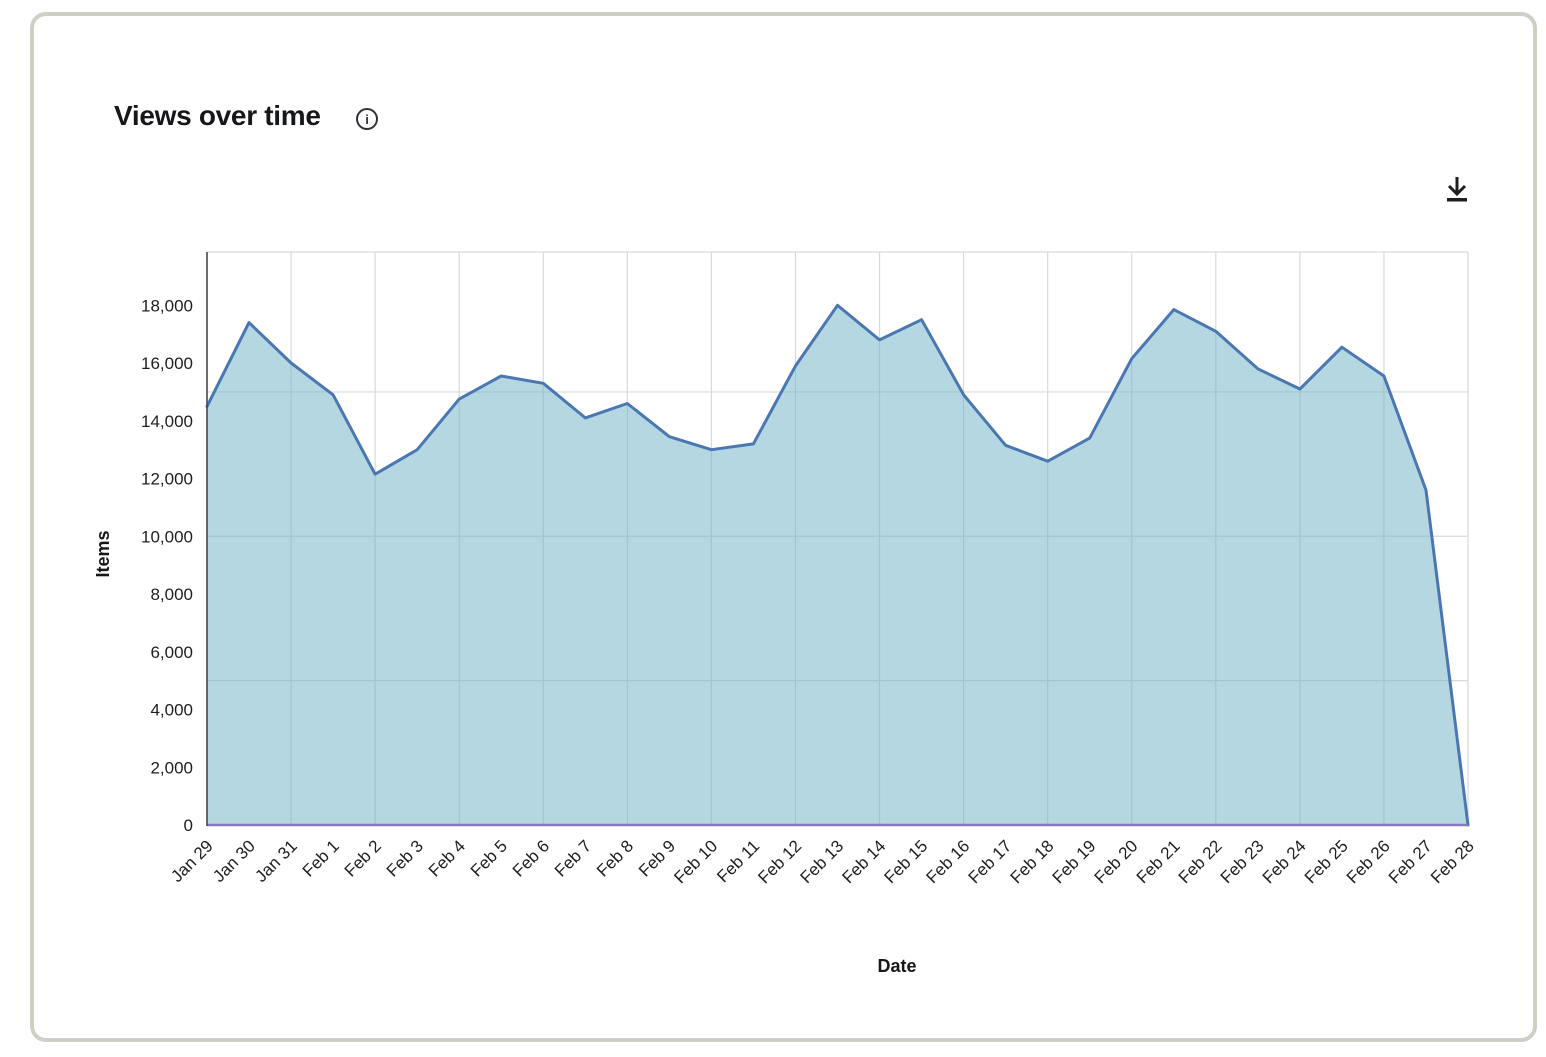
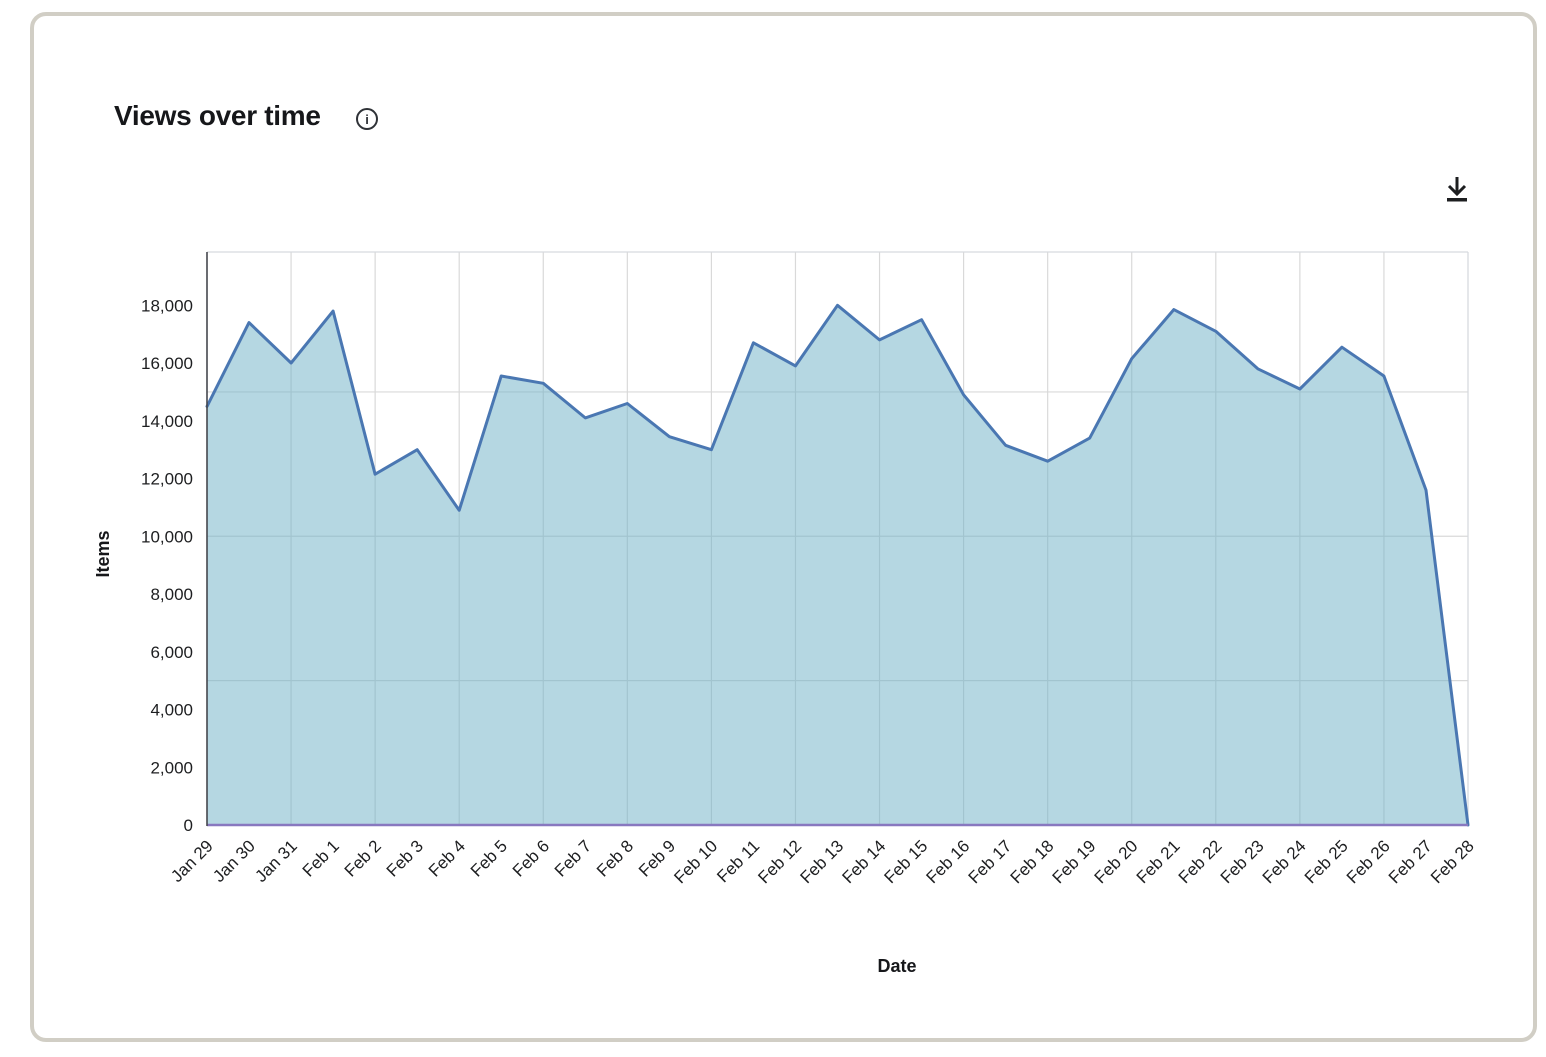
Feb 1: 14900 -> 17800
Feb 4: 14800 -> 10900
Feb 11: 13200 -> 16700
